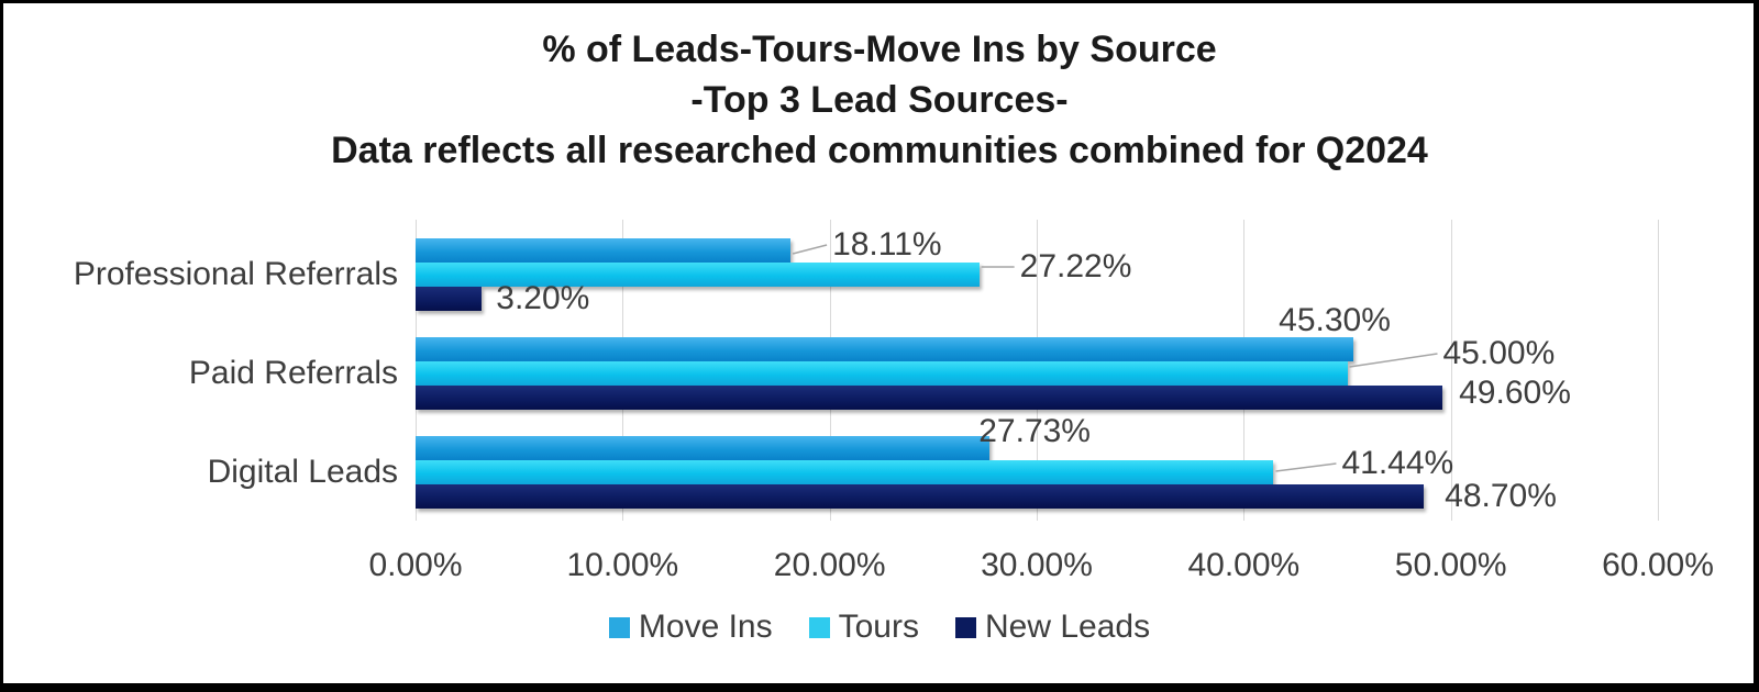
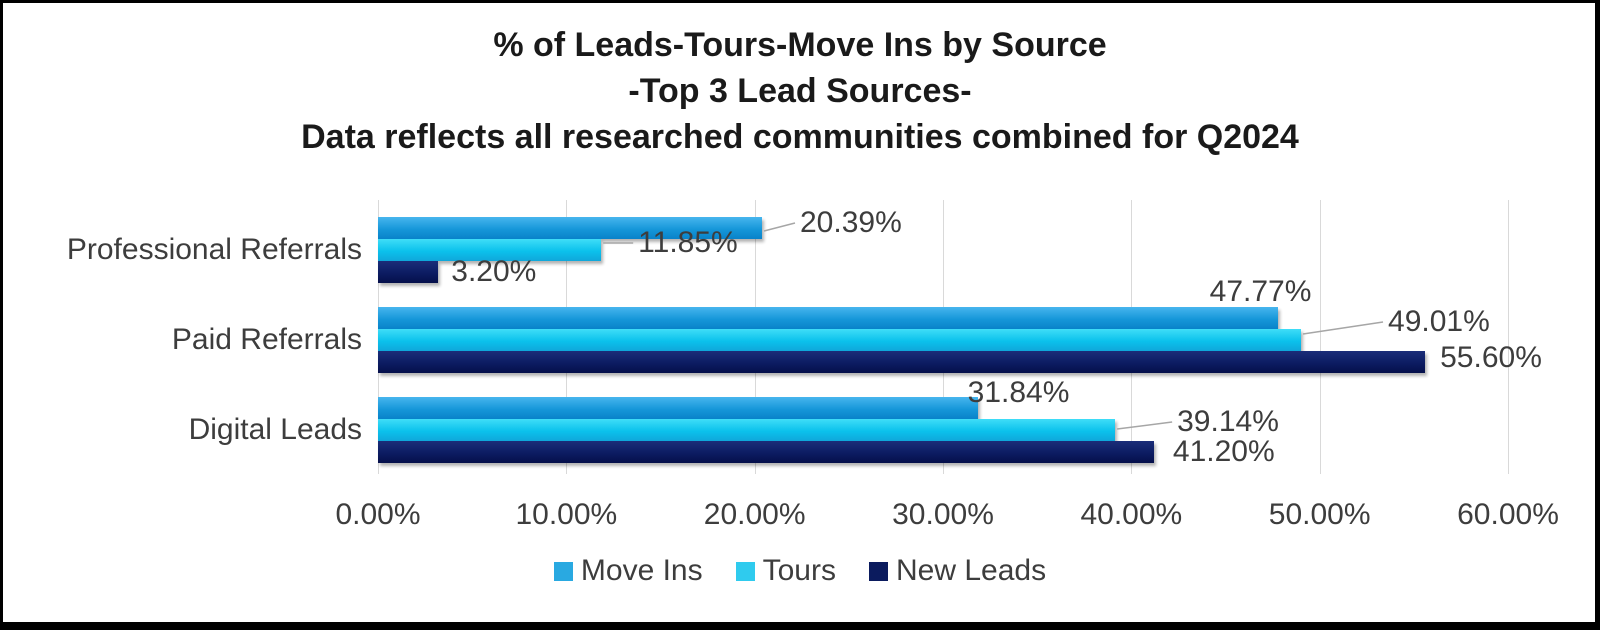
Move Ins/Professional Referrals: 18.11% -> 20.39%
Tours/Professional Referrals: 27.22% -> 11.85%
Move Ins/Paid Referrals: 45.30% -> 47.77%
Tours/Paid Referrals: 45.00% -> 49.01%
New Leads/Paid Referrals: 49.60% -> 55.60%
Move Ins/Digital Leads: 27.73% -> 31.84%
Tours/Digital Leads: 41.44% -> 39.14%
New Leads/Digital Leads: 48.70% -> 41.20%
